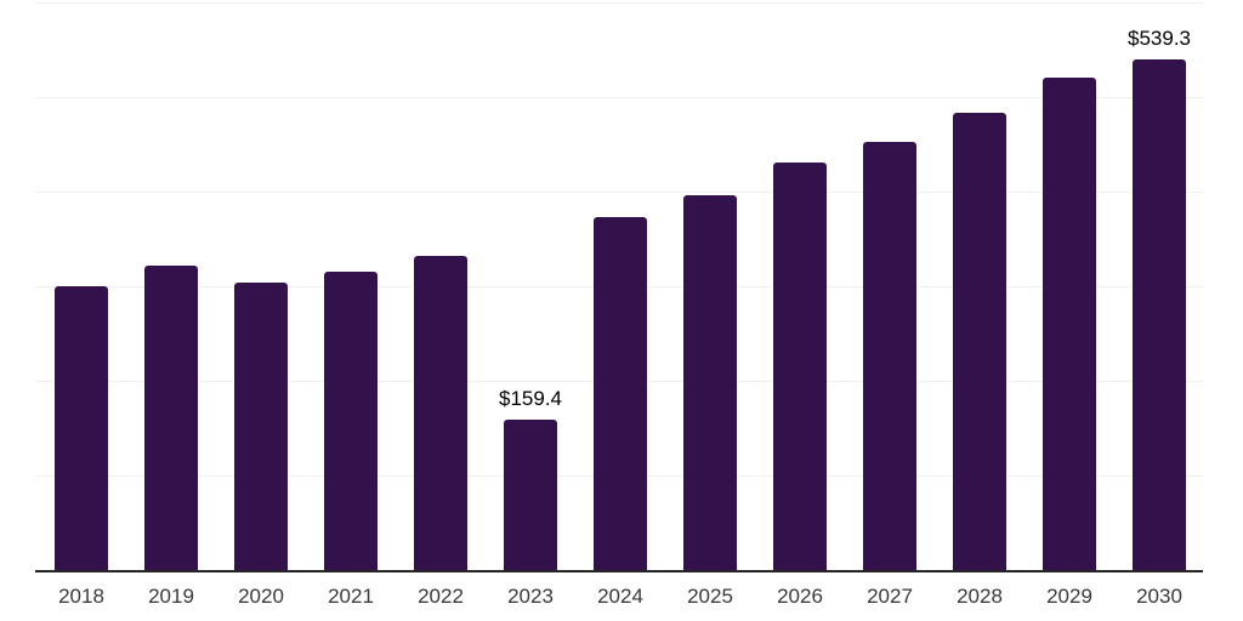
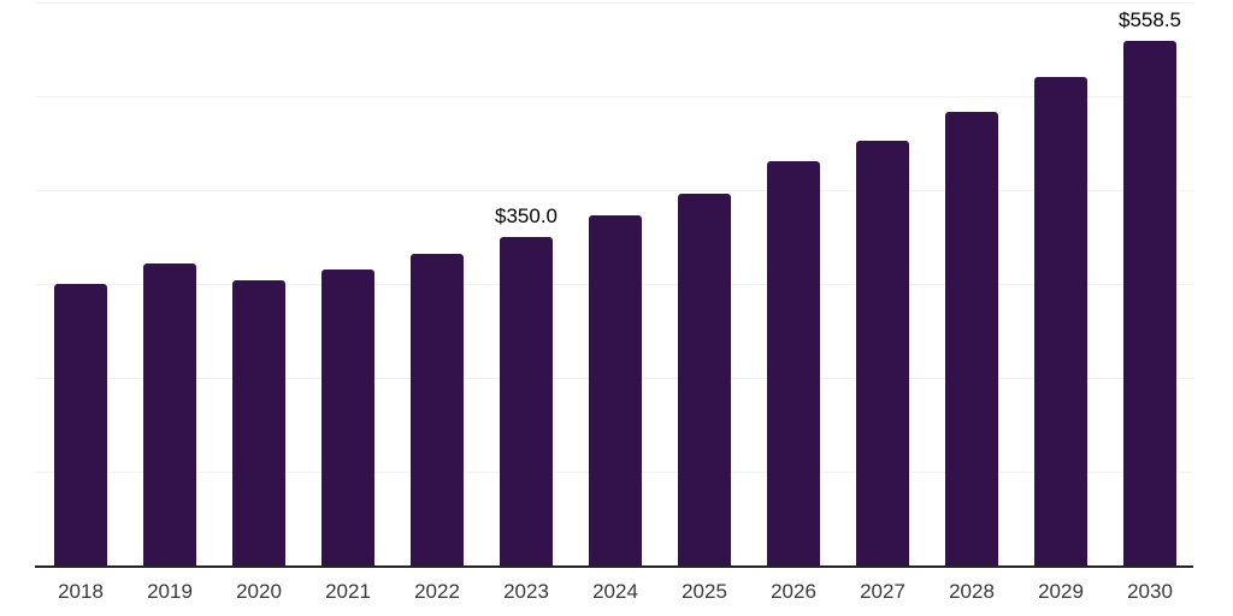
2023: $159.4 -> $350.0
2030: $539.3 -> $558.5
